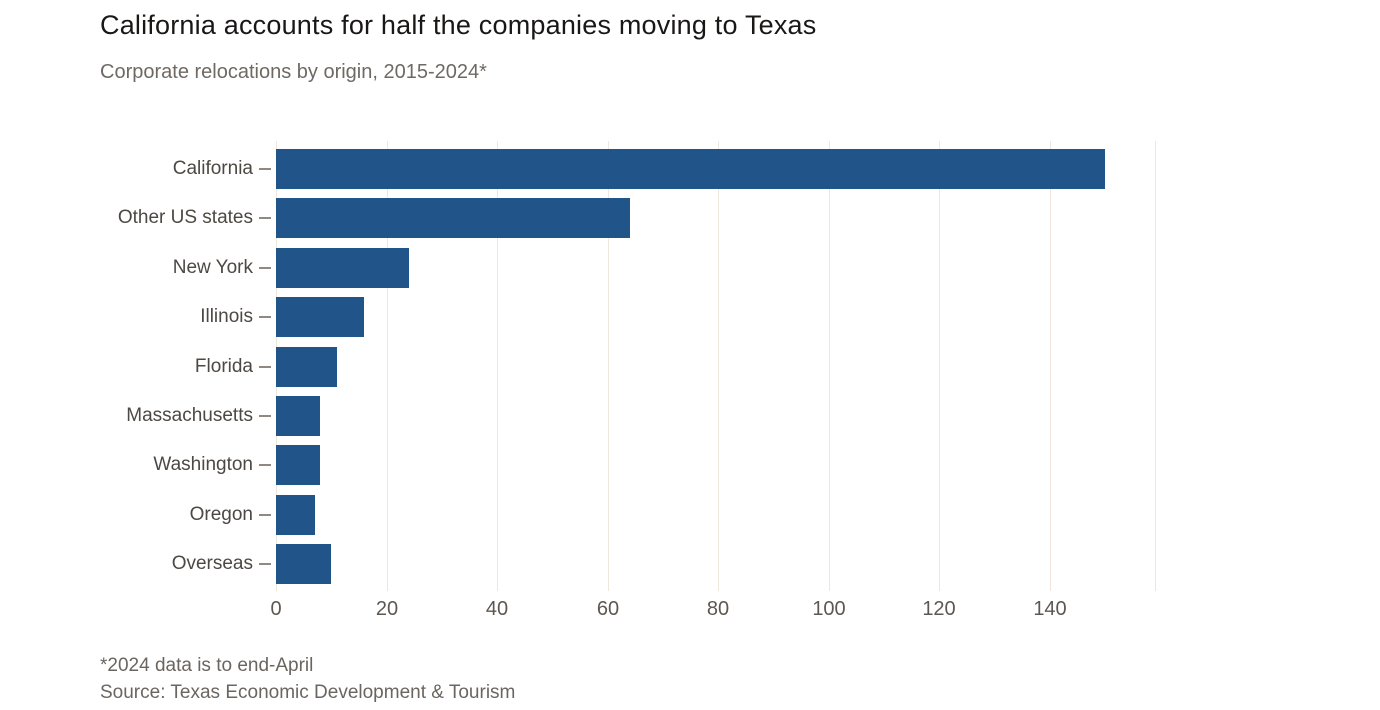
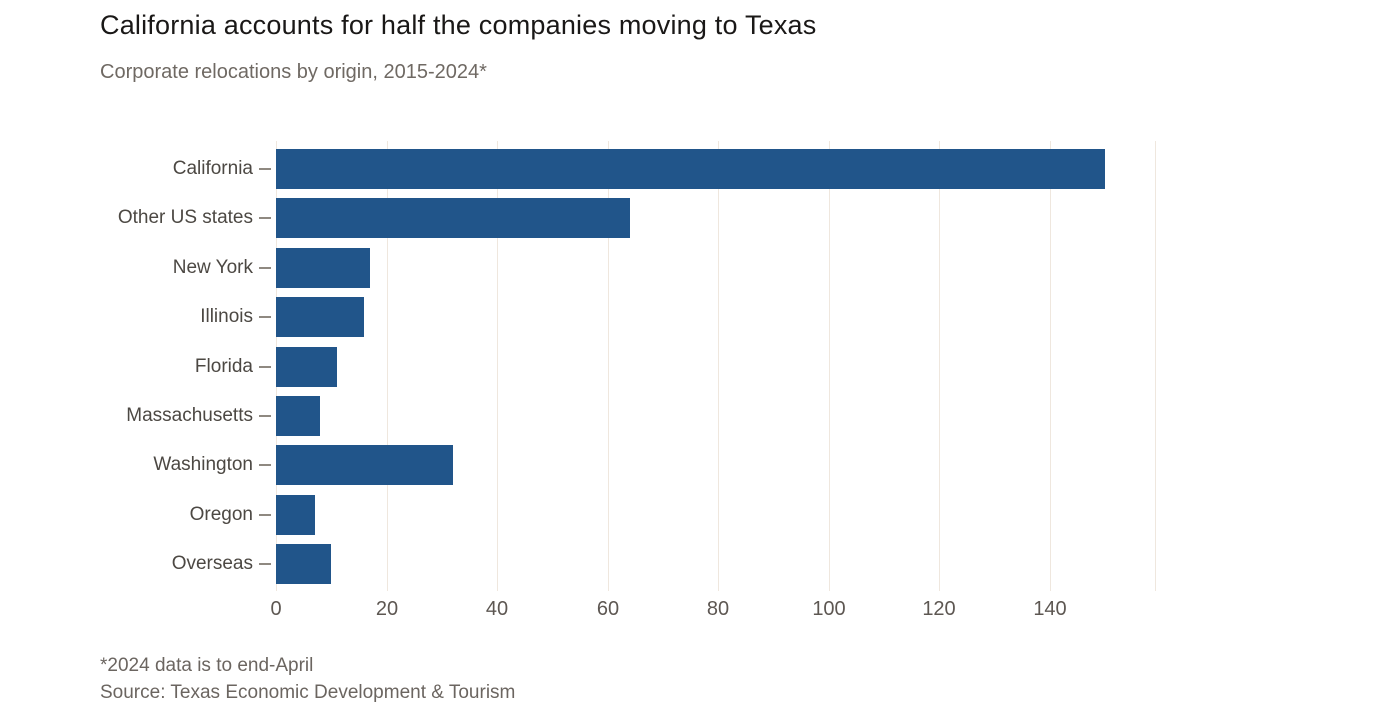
New York: 24 -> 17
Washington: 8 -> 32
